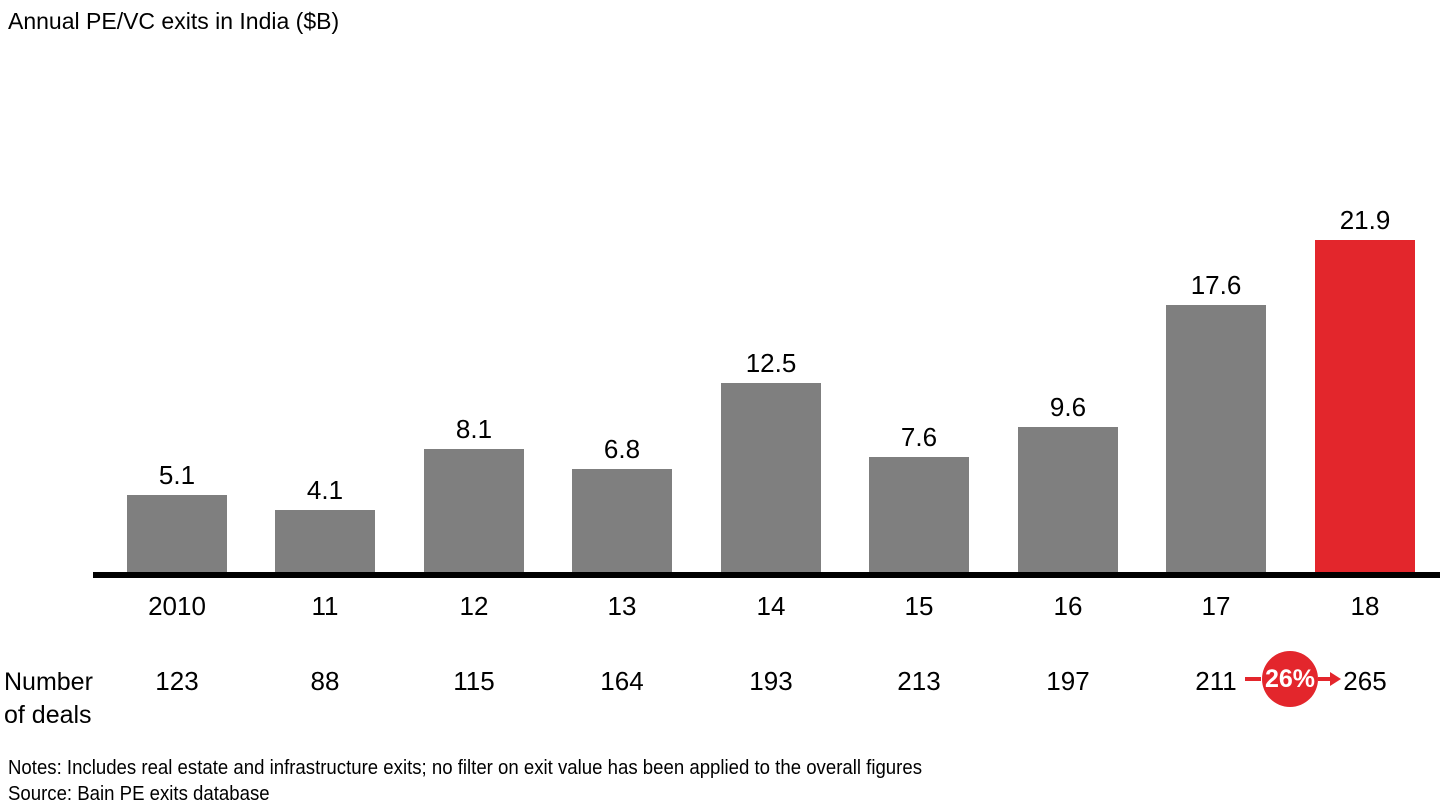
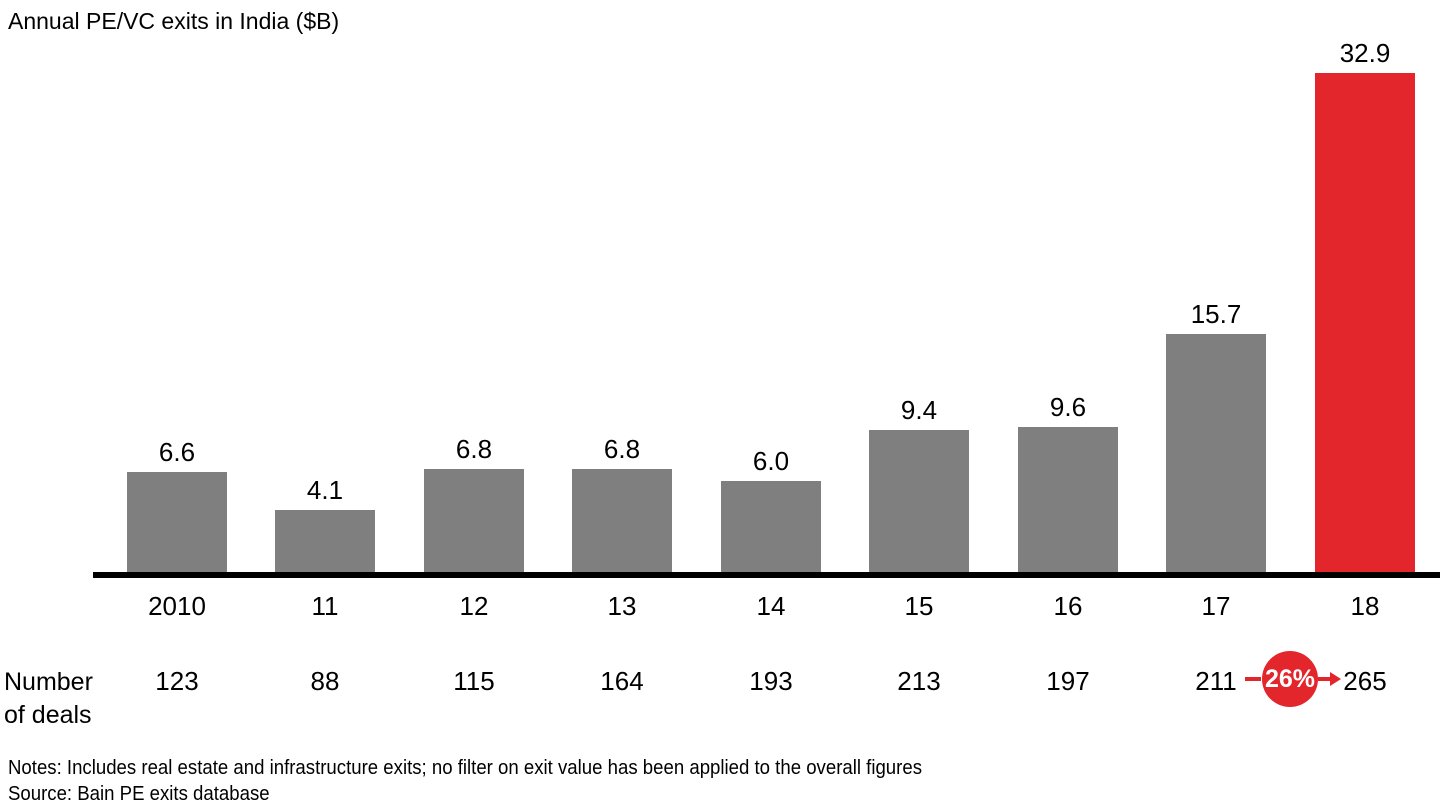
2010: 5.1 -> 6.6
12: 8.1 -> 6.8
14: 12.5 -> 6.0
15: 7.6 -> 9.4
17: 17.6 -> 15.7
18: 21.9 -> 32.9
